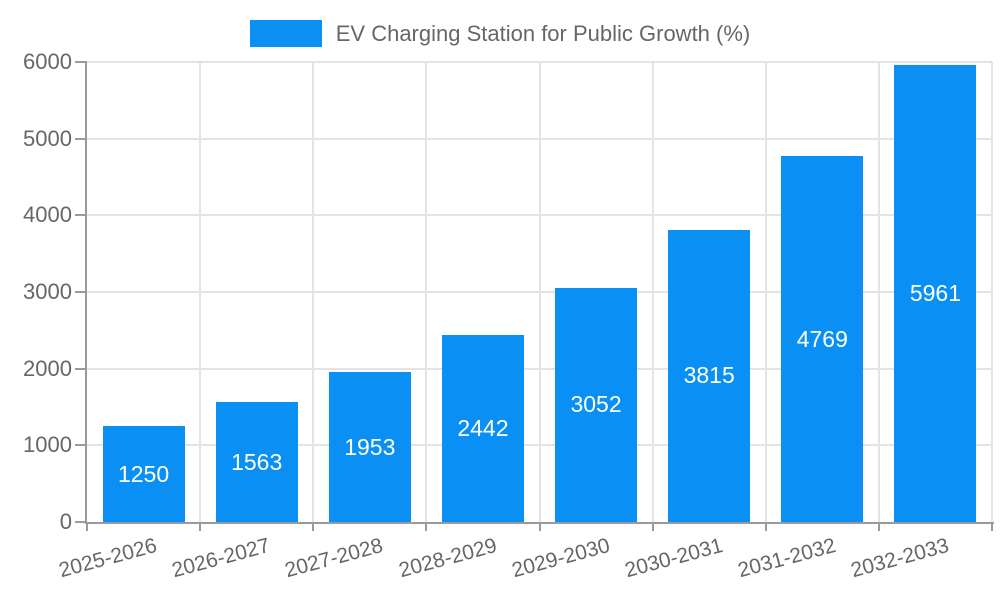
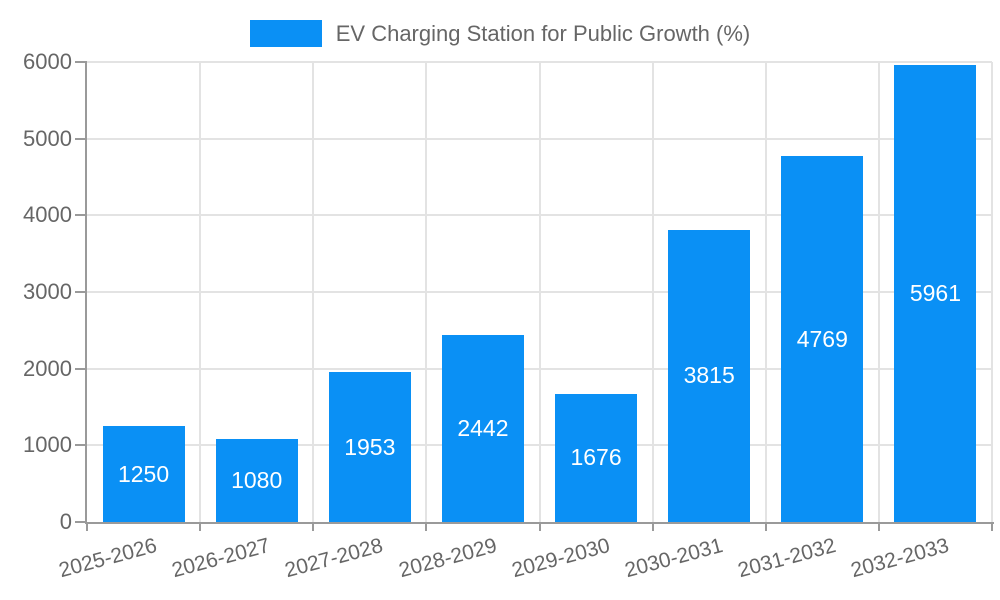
2026-2027: 1563 -> 1080
2029-2030: 3052 -> 1676
